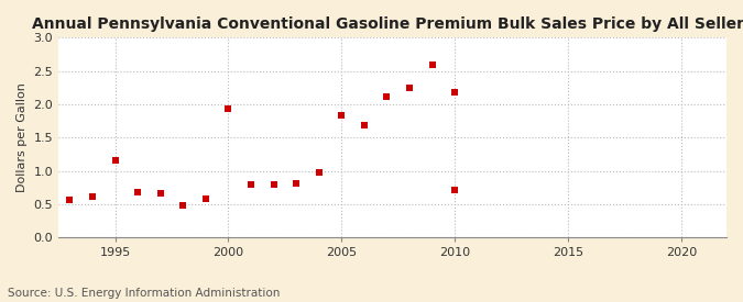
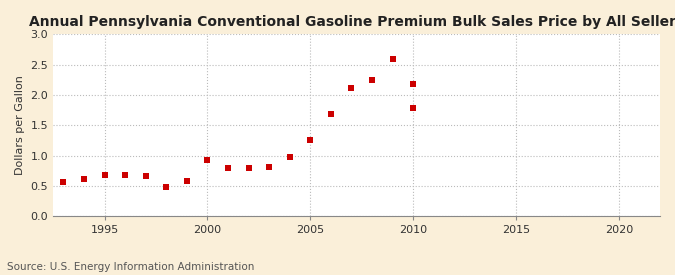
1995: 1.16 -> 0.68
2000: 1.94 -> 0.93
2005: 1.84 -> 1.25
2010: 0.72 -> 1.79
